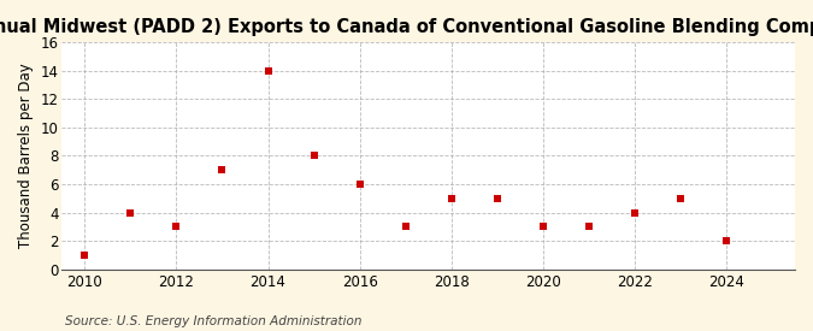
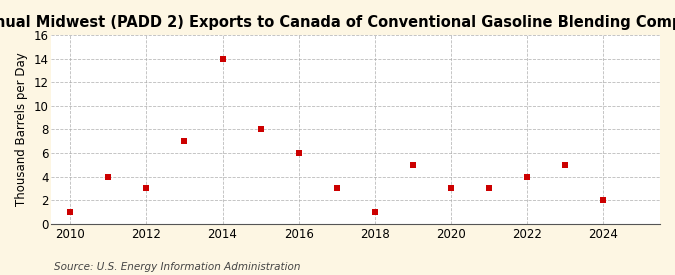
2018: 5 -> 1
